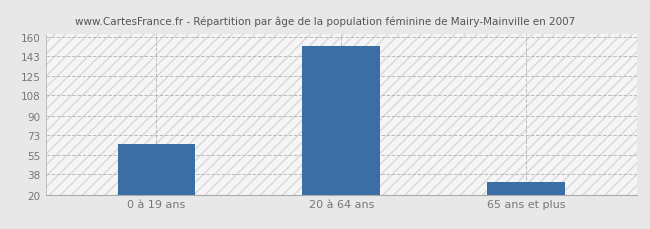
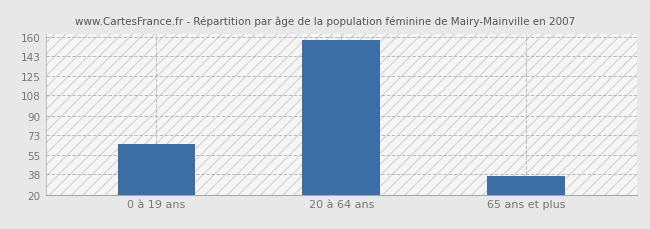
20 à 64 ans: 152 -> 157
65 ans et plus: 31 -> 36
